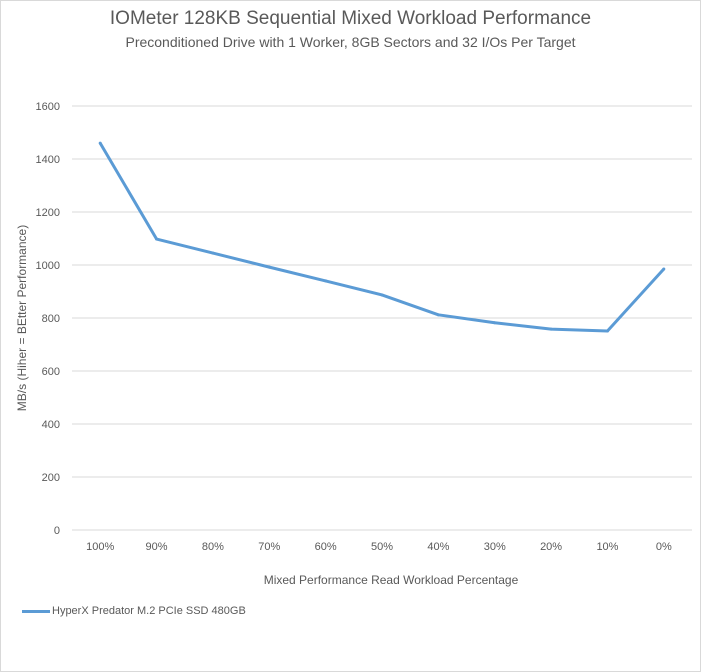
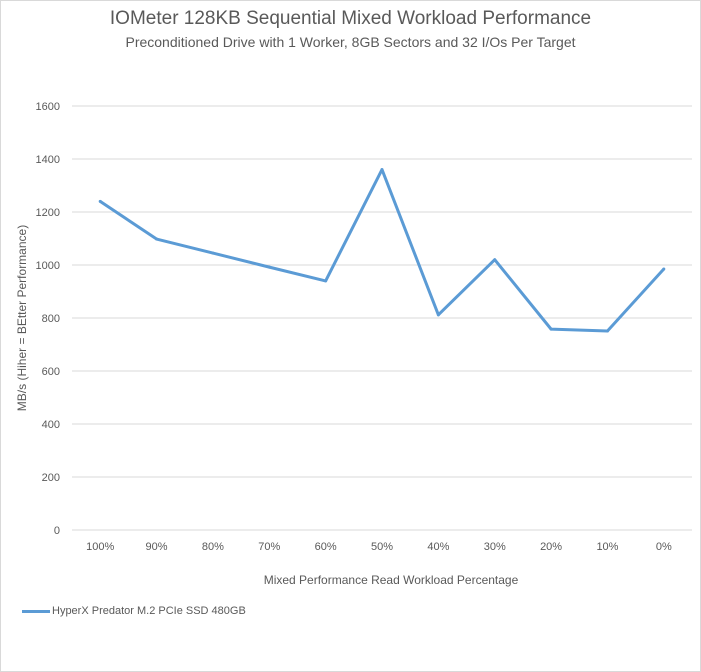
100%: 1460 -> 1240
50%: 890 -> 1360
30%: 780 -> 1020
